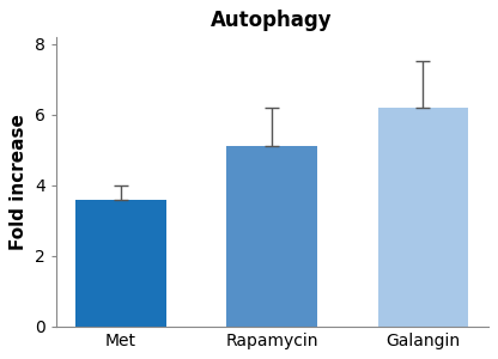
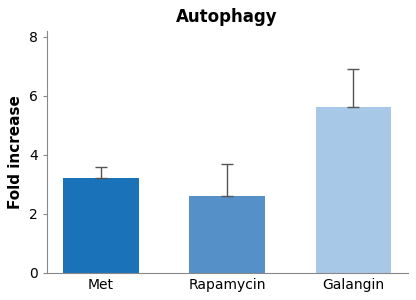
Met: 3.6 -> 3.2
Rapamycin: 5.1 -> 2.6
Galangin: 6.2 -> 5.6
